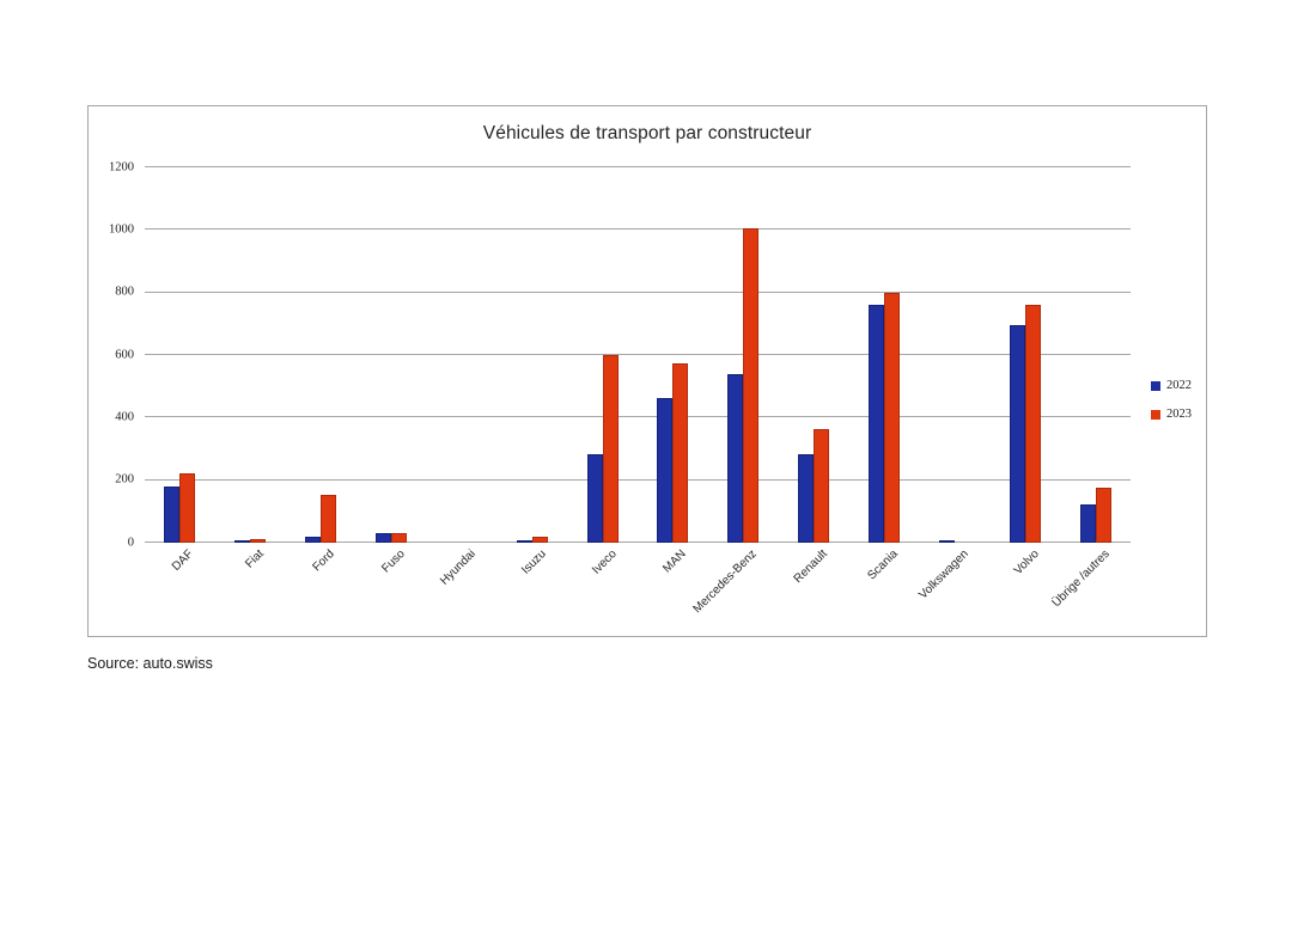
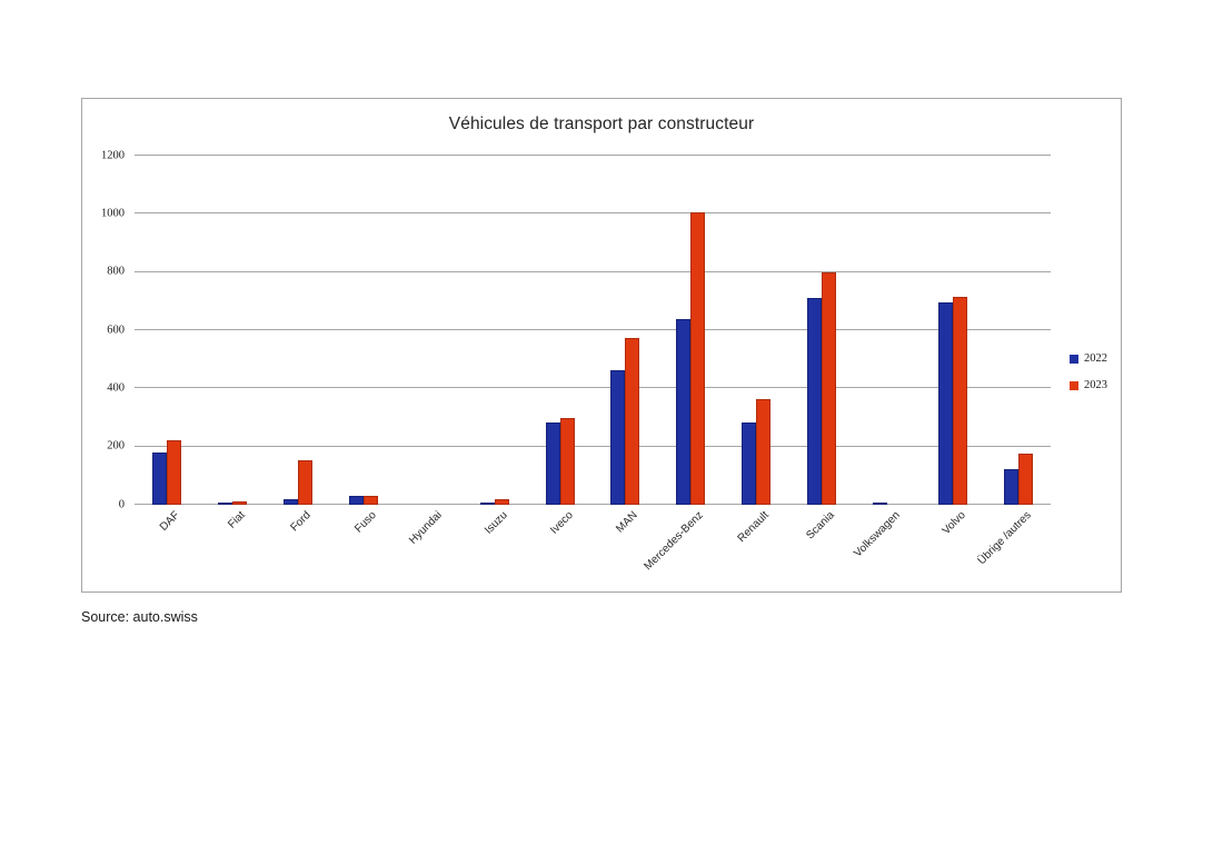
2023/Iveco: 600 -> 300
2022/Mercedes-Benz: 540 -> 640
2022/Scania: 760 -> 710
2023/Volvo: 760 -> 710
